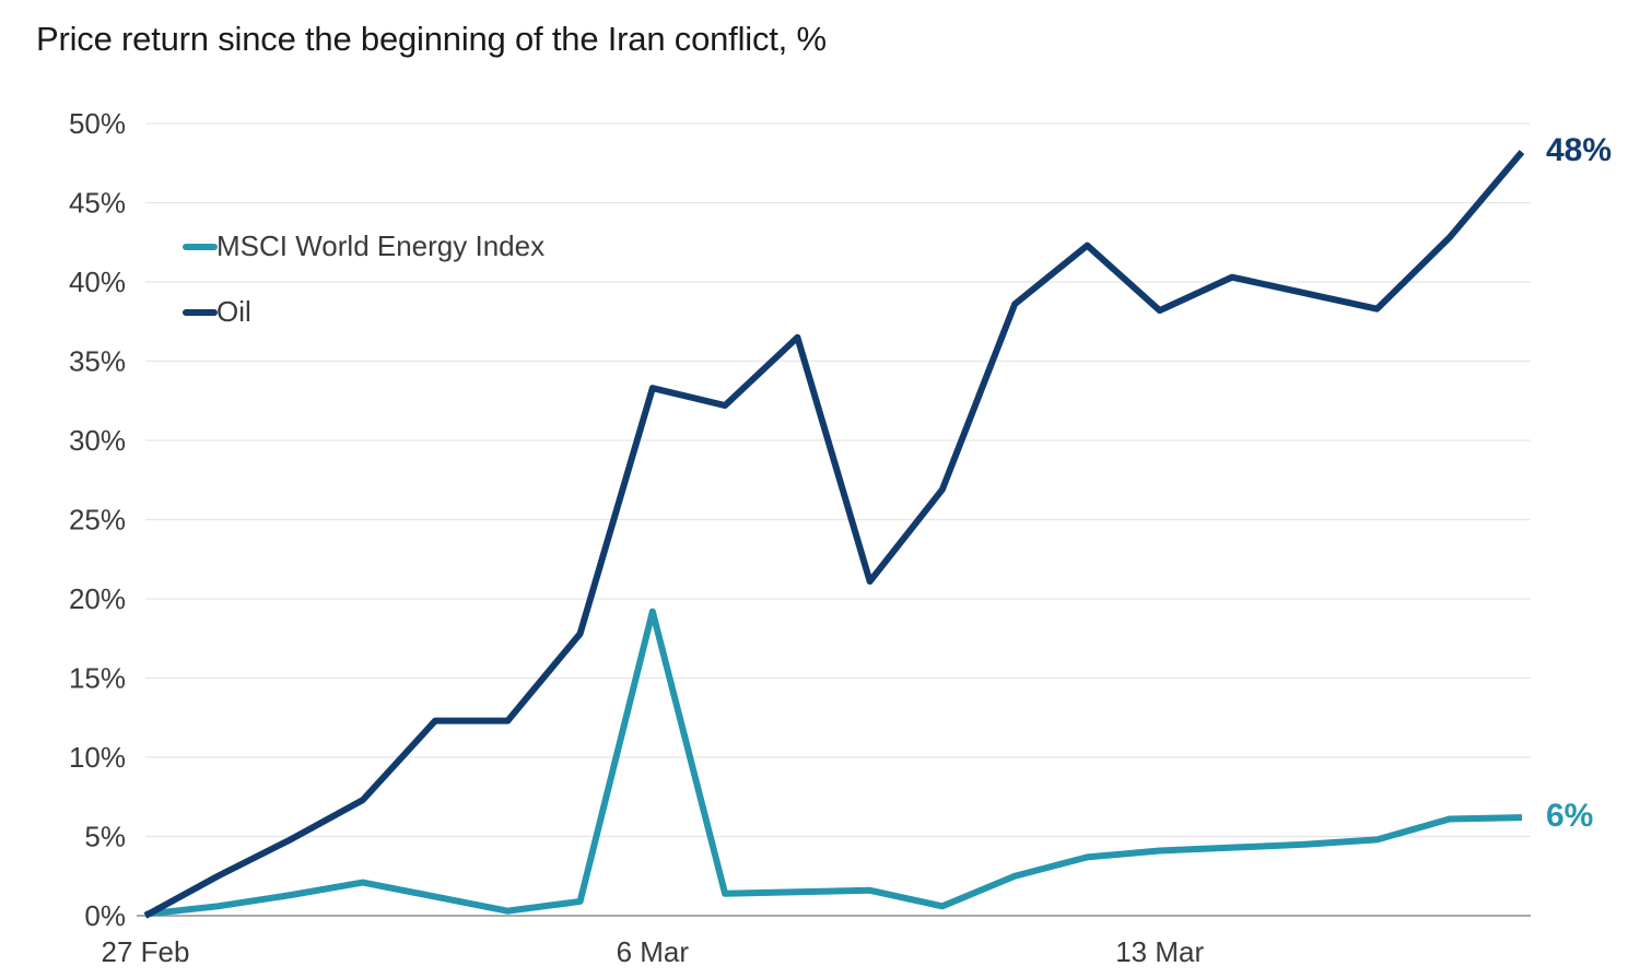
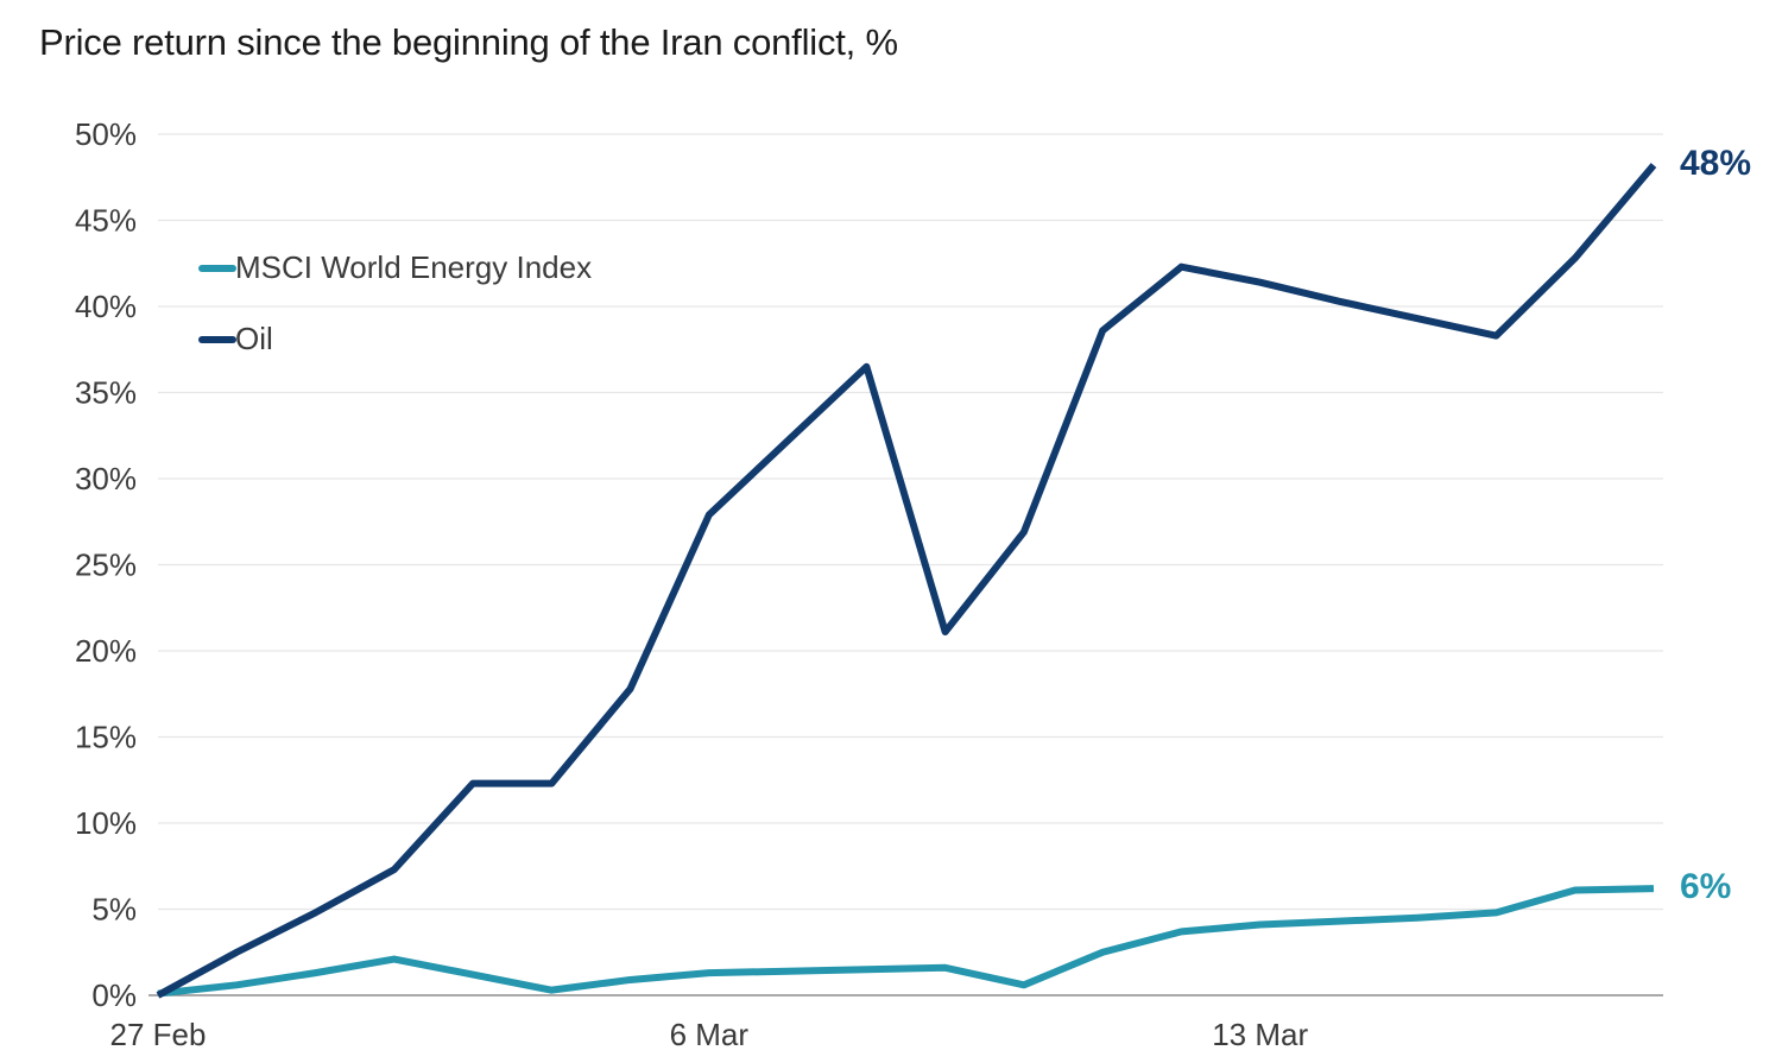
MSCI World Energy Index/6 Mar: 19.2% -> 1.3%
Oil/6 Mar: 33.3% -> 27.9%
Oil/13 Mar: 38.2% -> 41.4%
